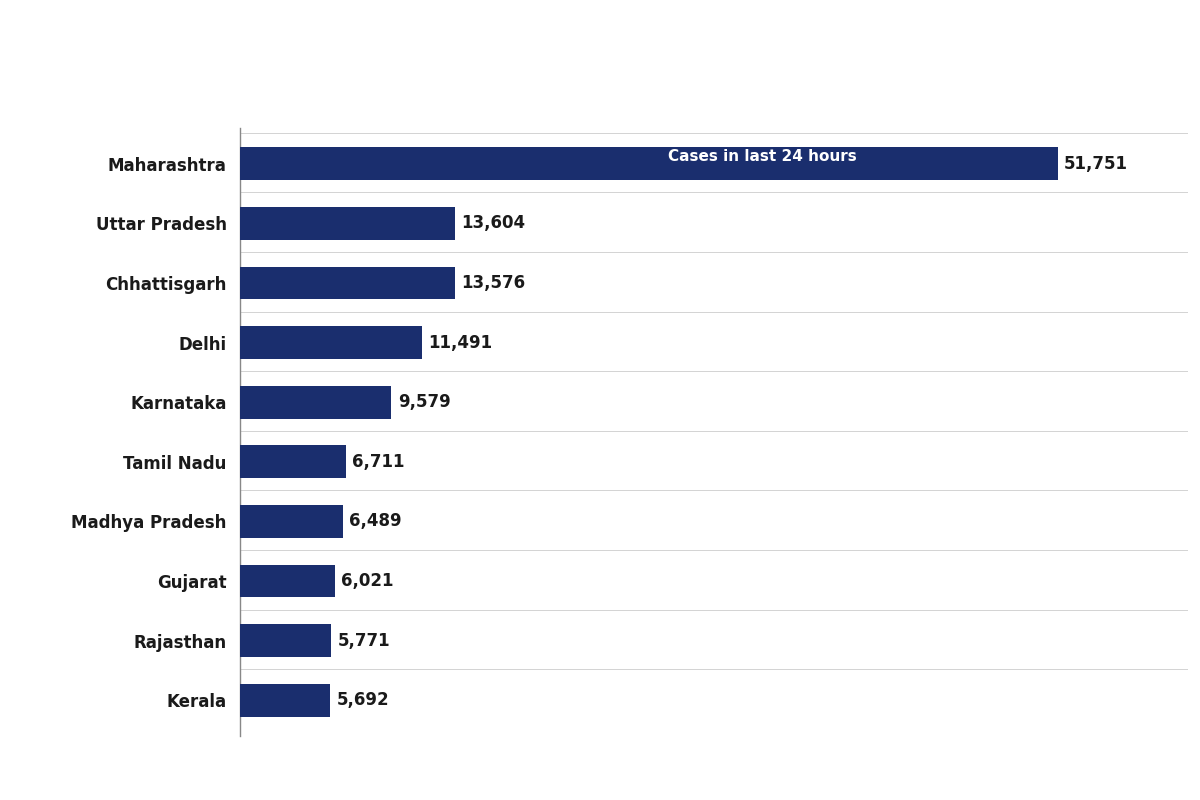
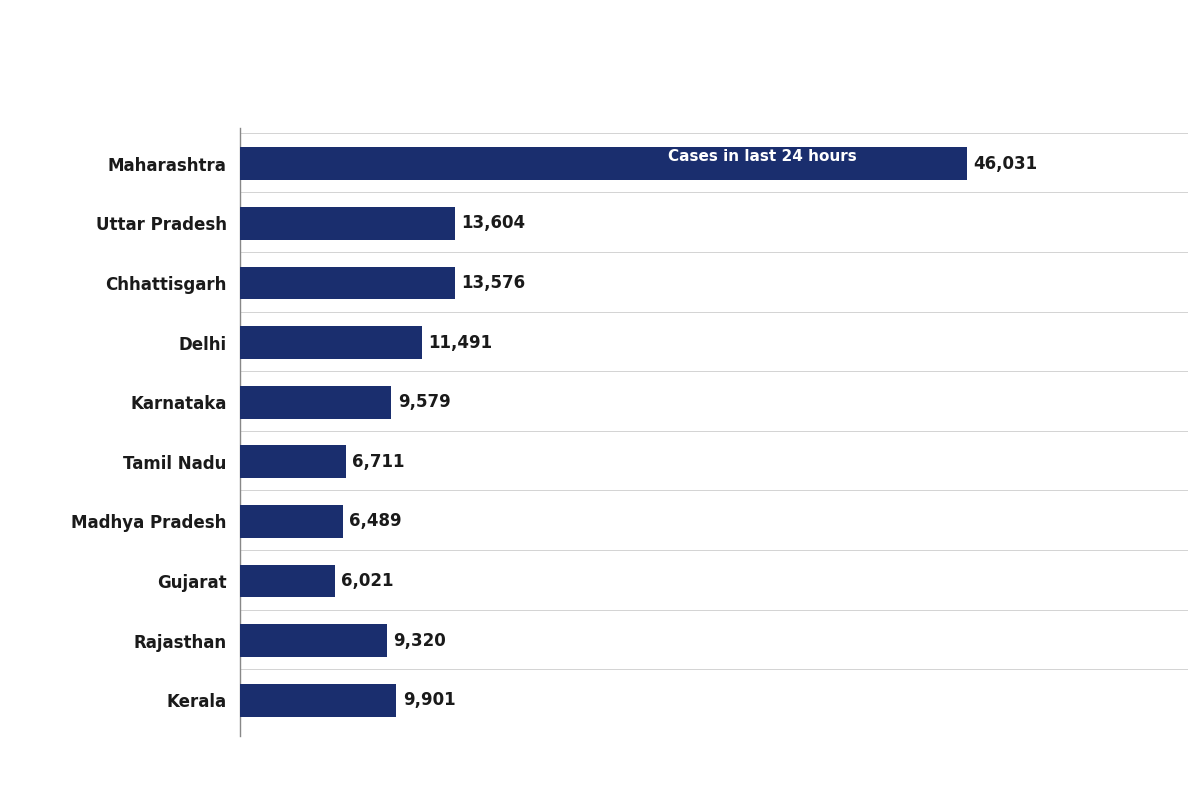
Maharashtra: 51,751 -> 46,031
Rajasthan: 5,771 -> 9,320
Kerala: 5,692 -> 9,901
